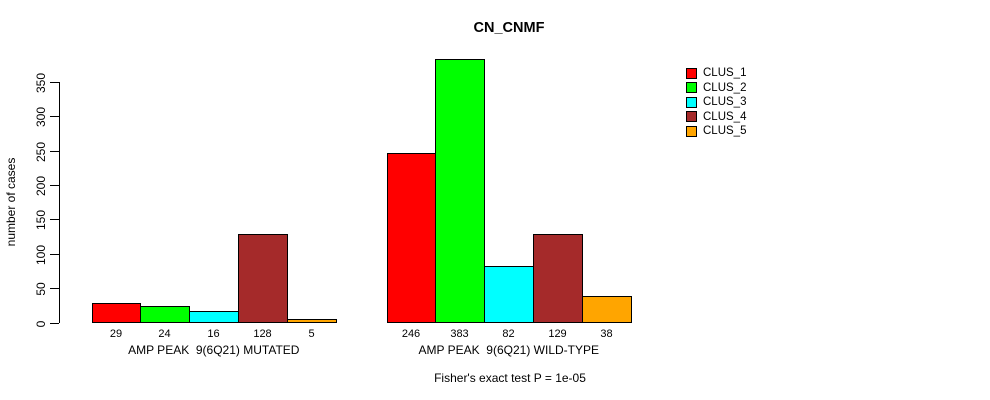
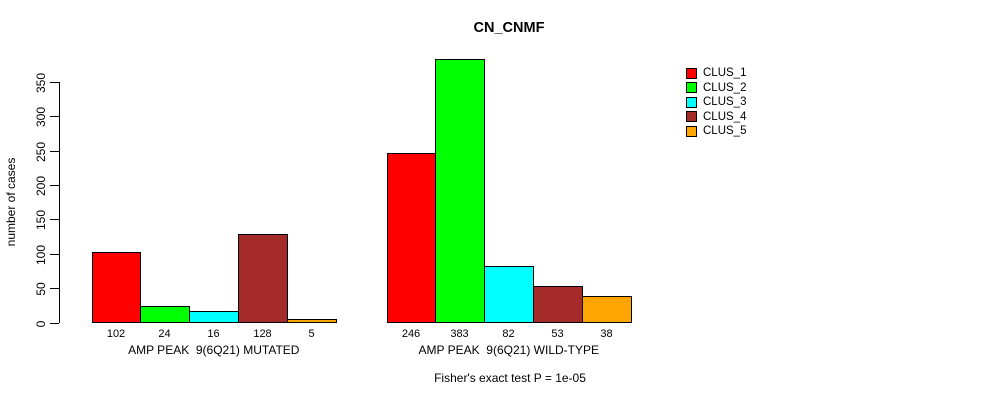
CLUS_1/AMP PEAK 9(6Q21) MUTATED: 29 -> 102
CLUS_4/AMP PEAK 9(6Q21) WILD-TYPE: 129 -> 53
